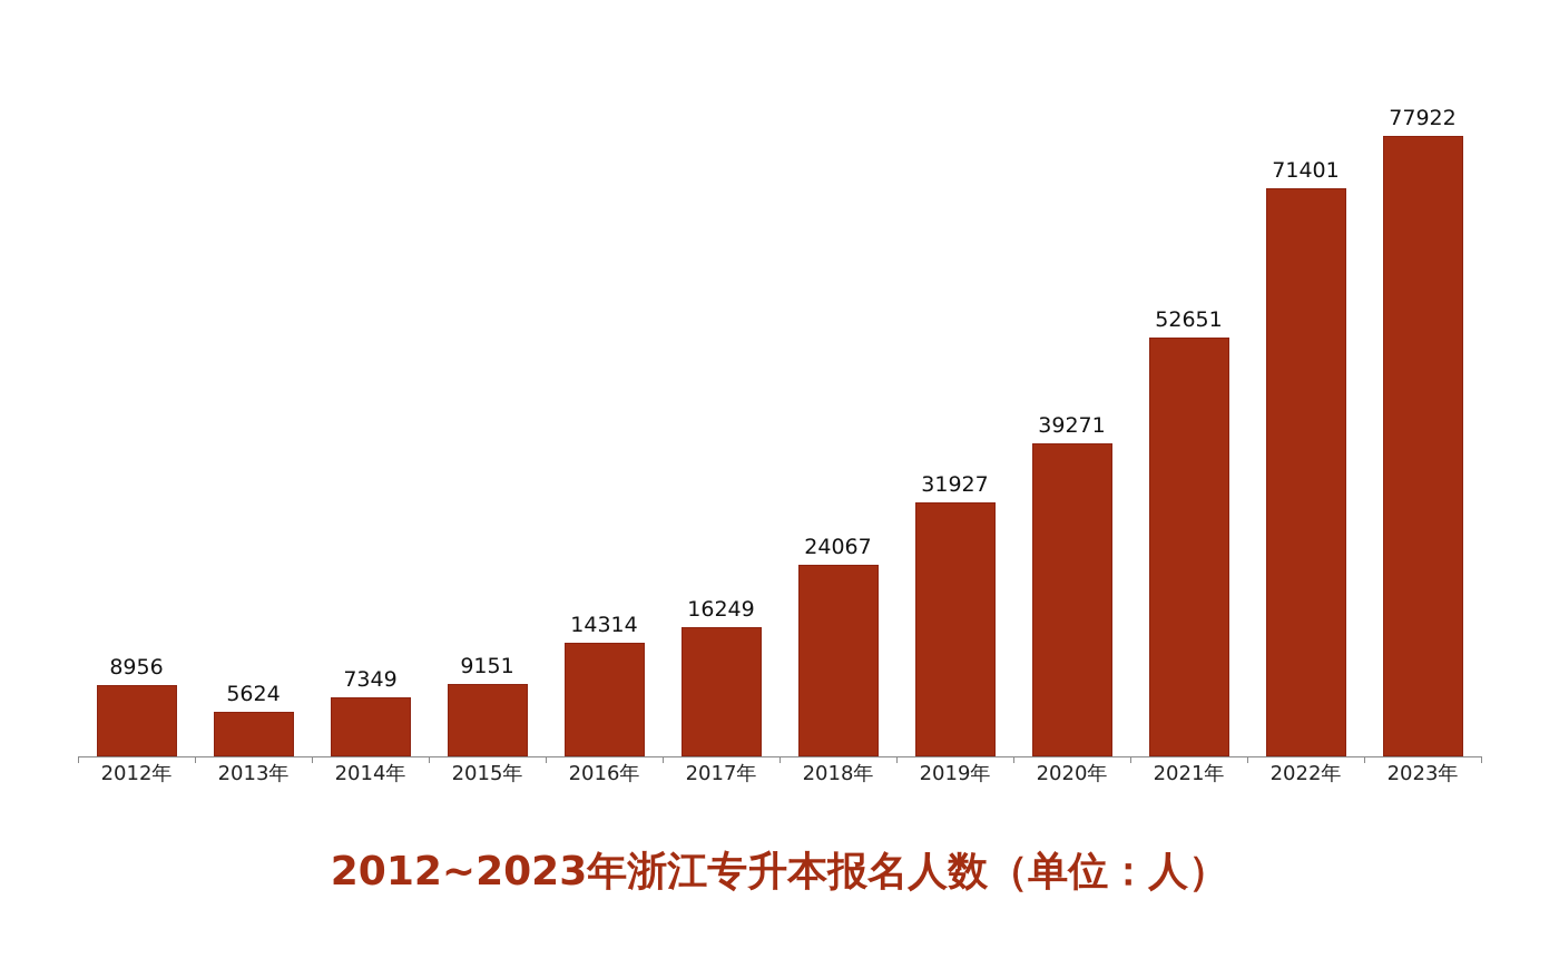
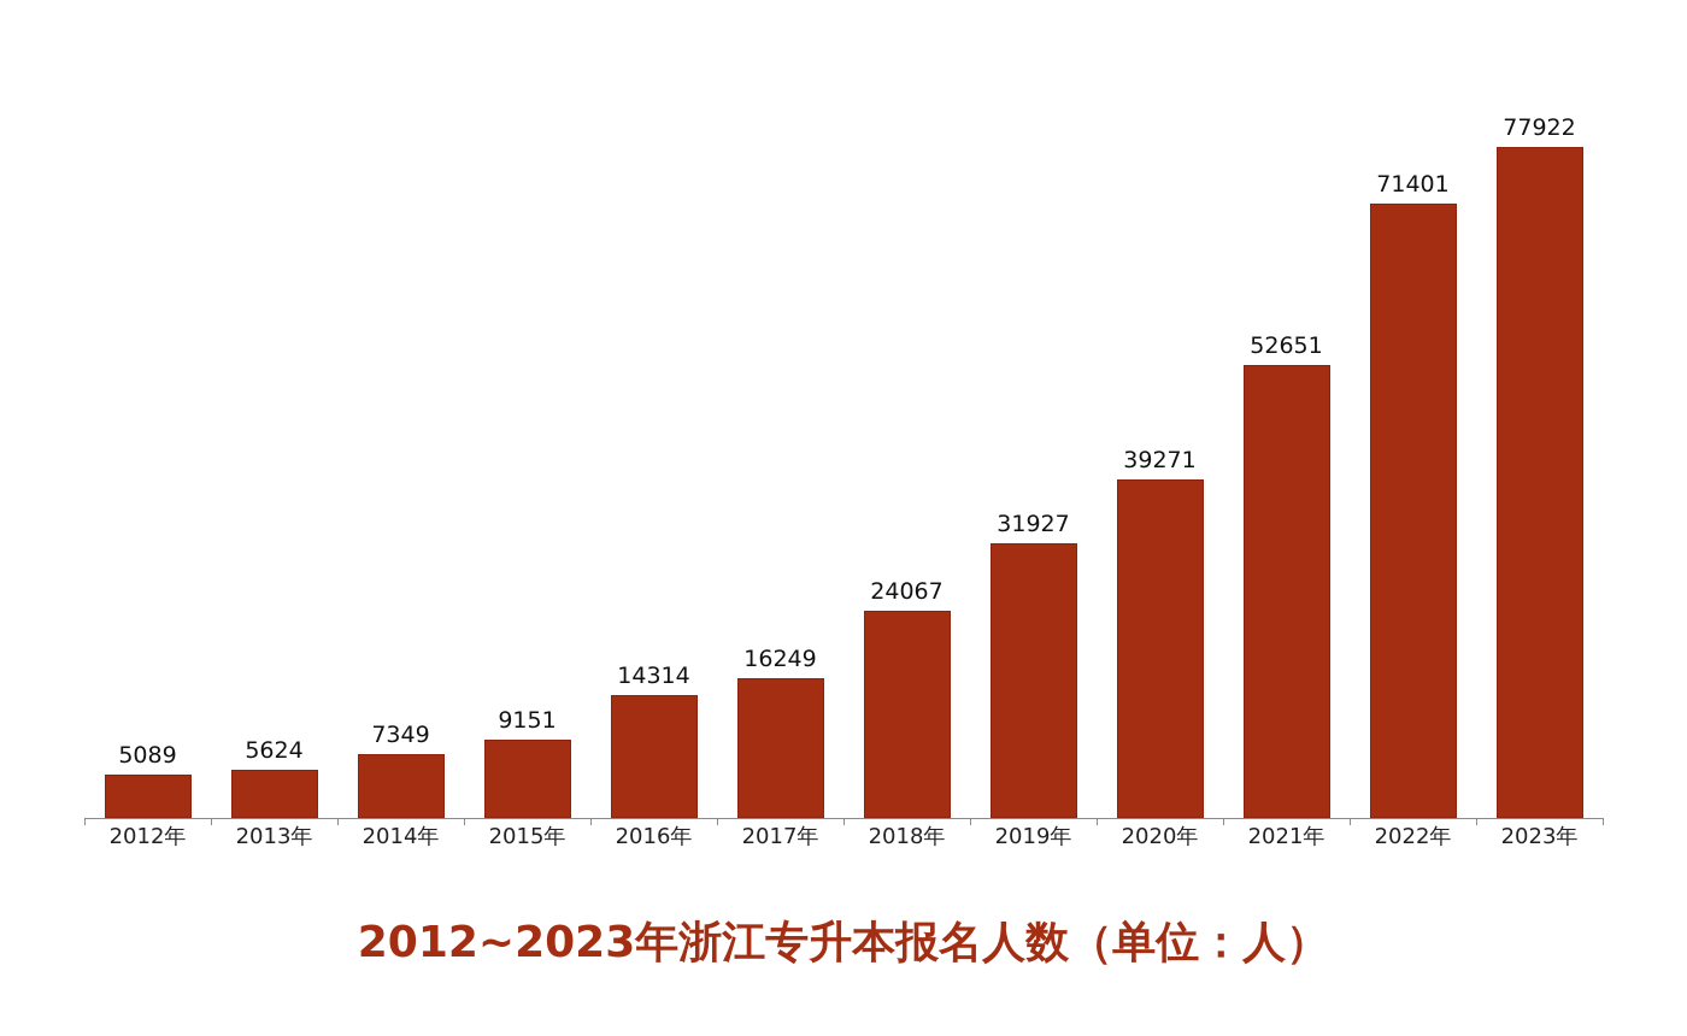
2012年: 8956 -> 5089
